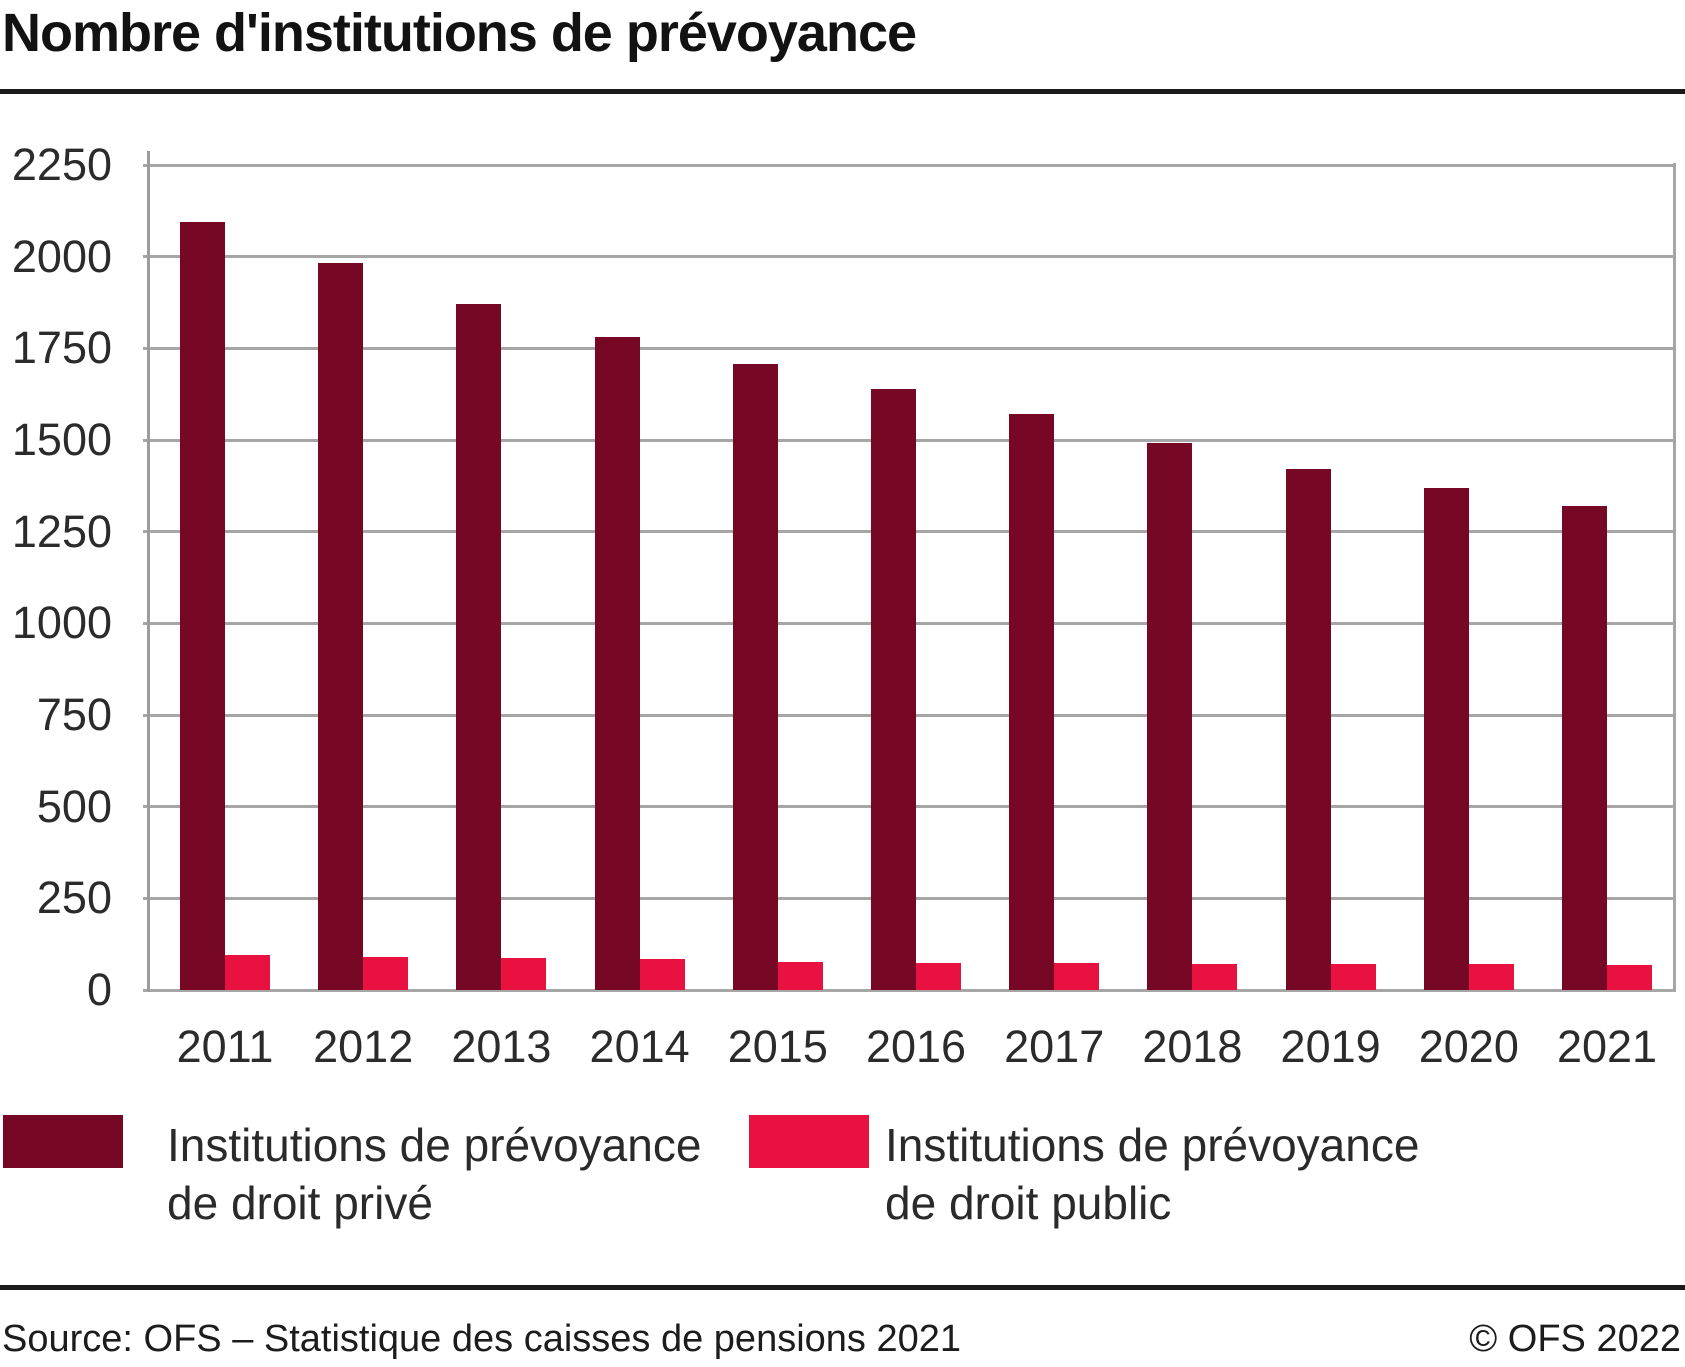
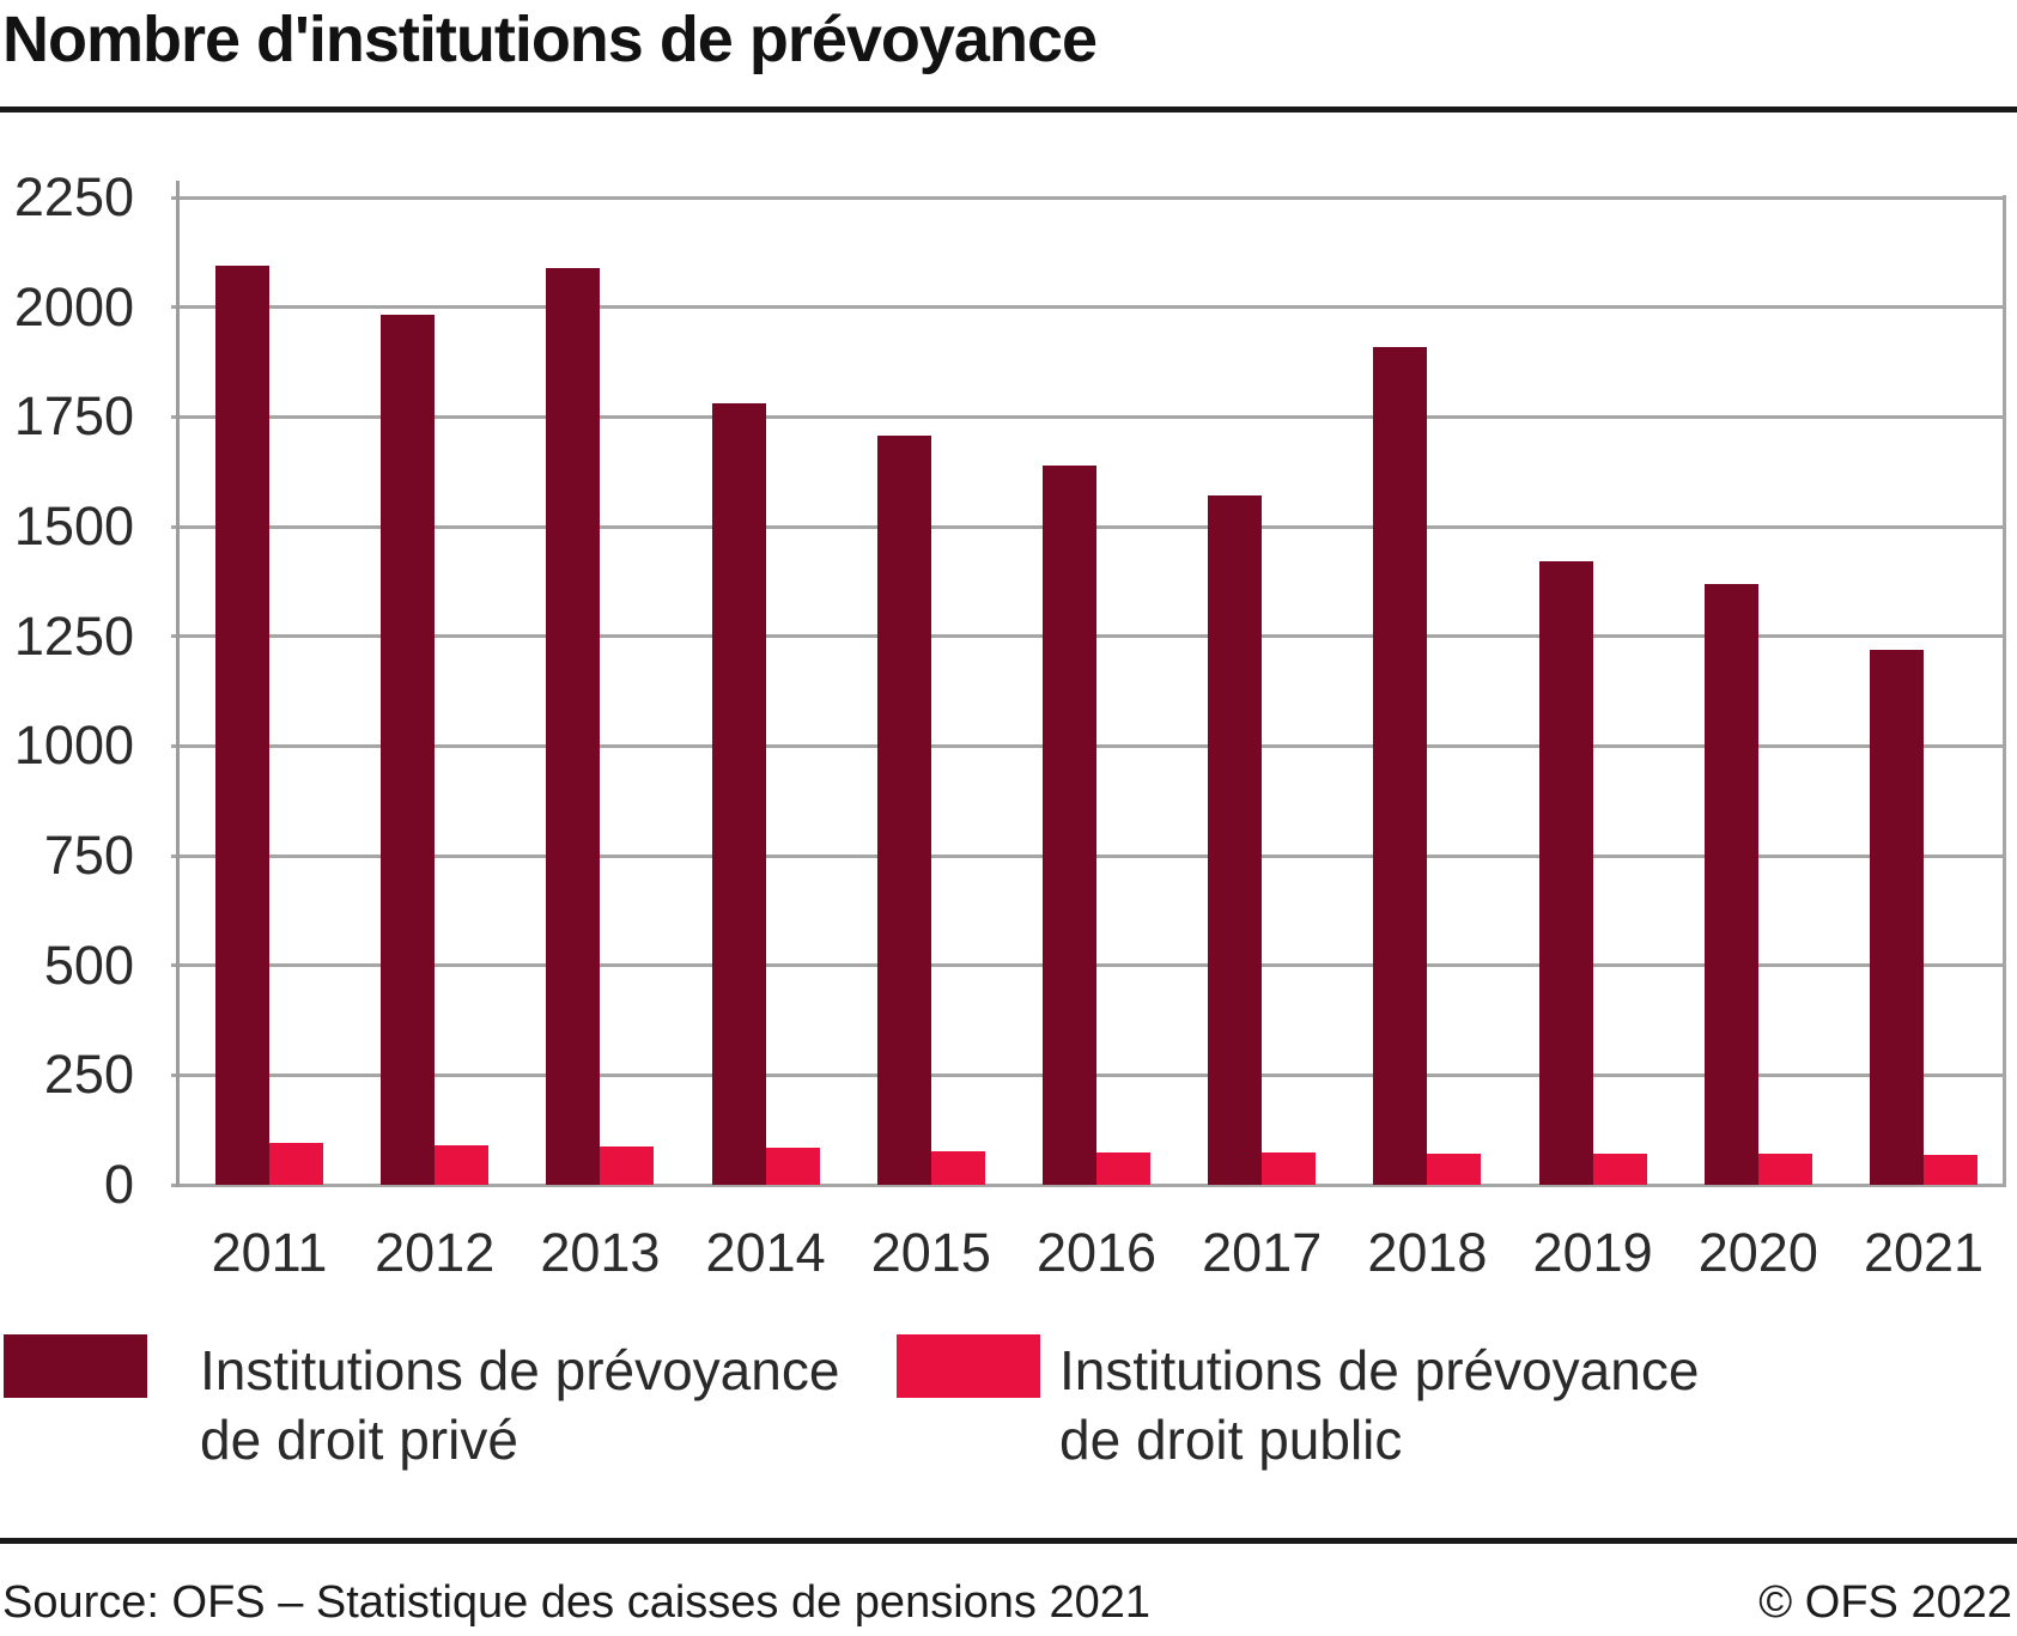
Institutions de prévoyance de droit privé/2013: 1870 -> 2090
Institutions de prévoyance de droit privé/2018: 1490 -> 1910
Institutions de prévoyance de droit privé/2021: 1320 -> 1220
